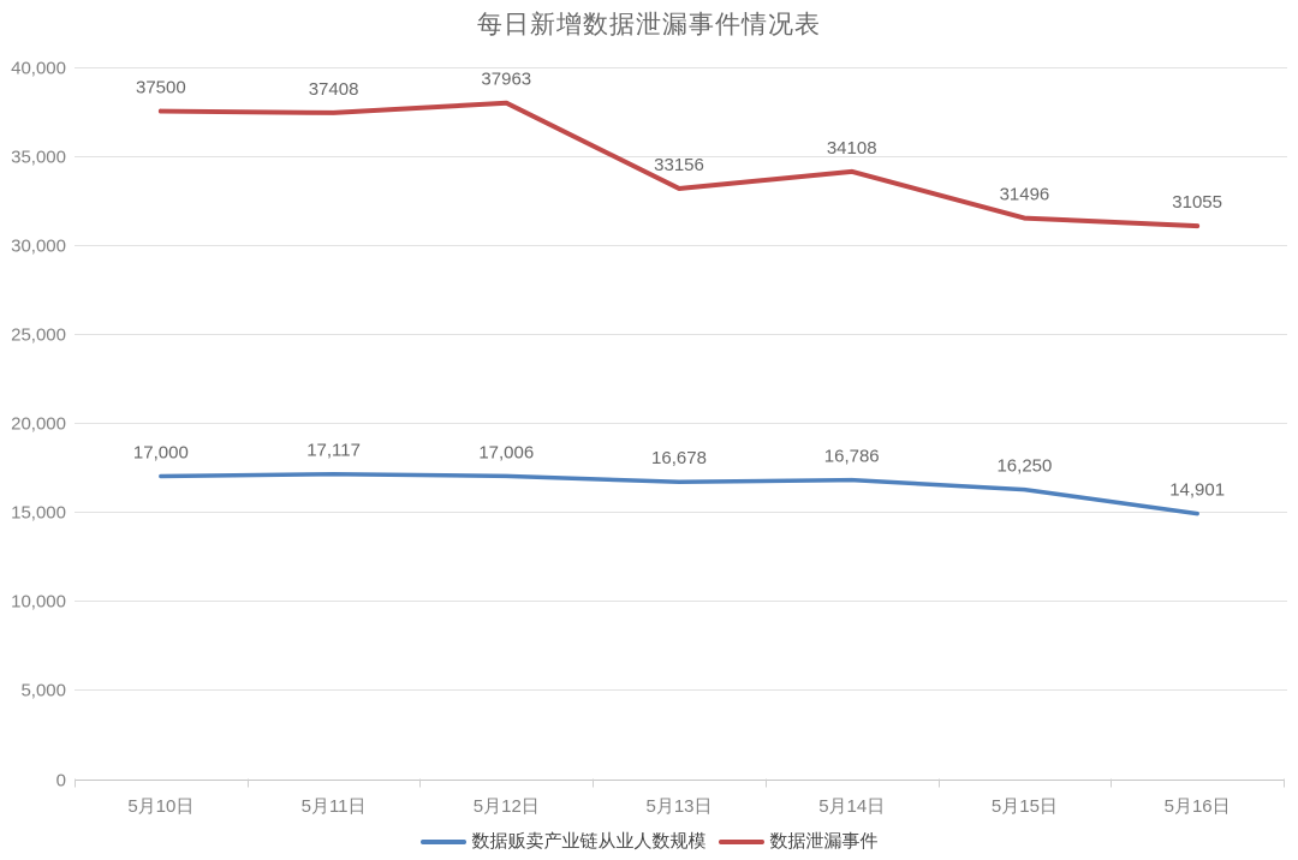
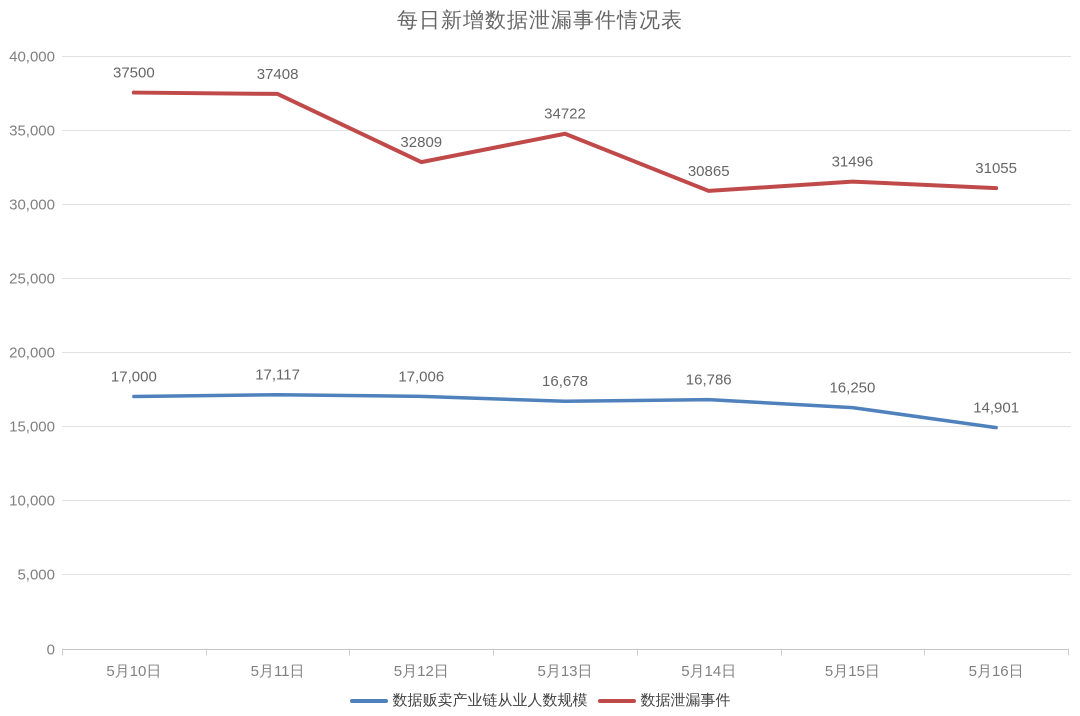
数据泄漏事件/5月12日: 37963 -> 32809
数据泄漏事件/5月13日: 33156 -> 34722
数据泄漏事件/5月14日: 34108 -> 30865
